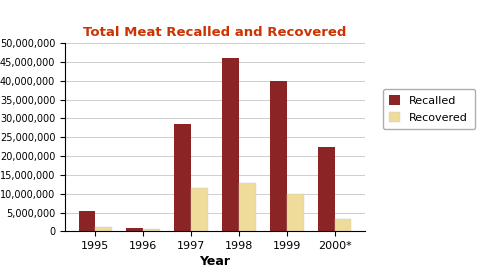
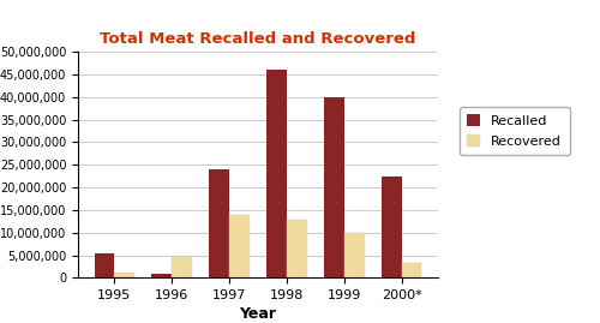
Recovered/1996: 500,000 -> 4,500,000
Recalled/1997: 28,500,000 -> 24,000,000
Recovered/1997: 11,500,000 -> 14,000,000
